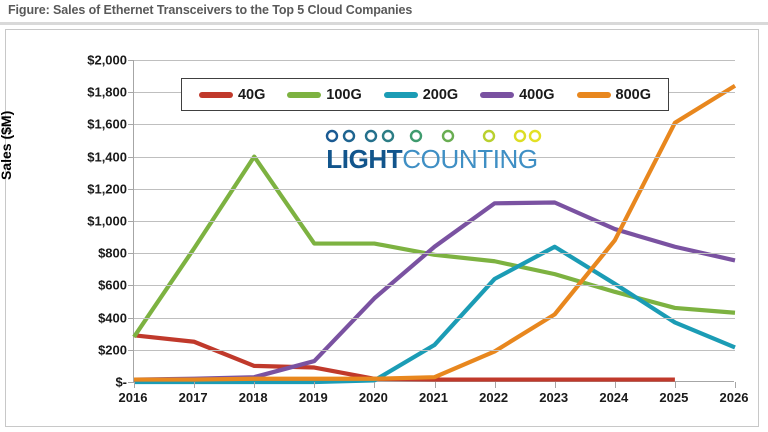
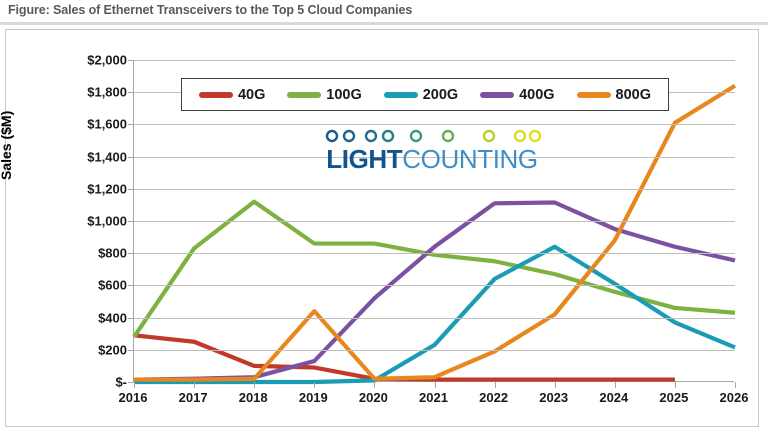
100G/2018: $1400 -> $1120
800G/2019: $20 -> $440
